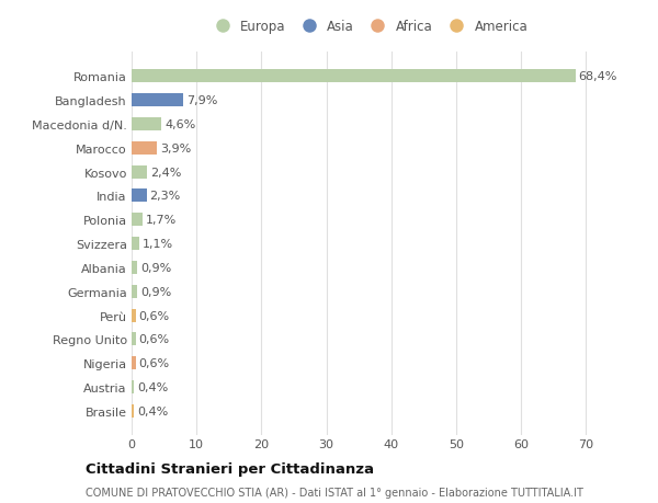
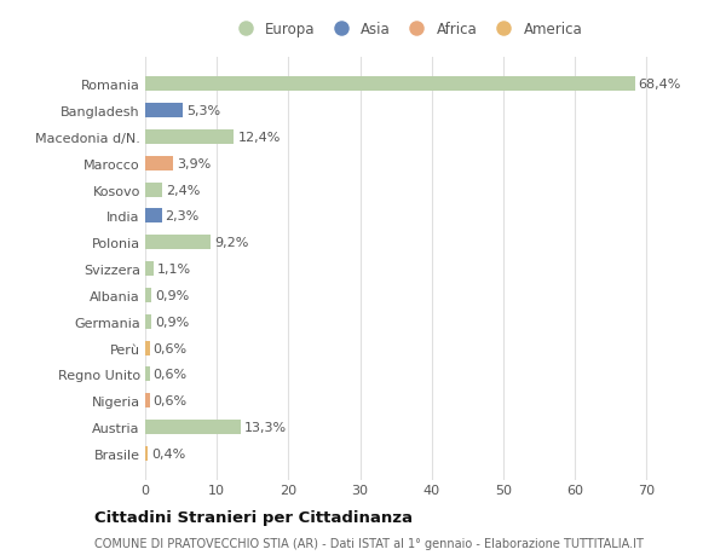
Bangladesh: 7,9% -> 5,3%
Macedonia d/N.: 4,6% -> 12,4%
Polonia: 1,7% -> 9,2%
Austria: 0,4% -> 13,3%
